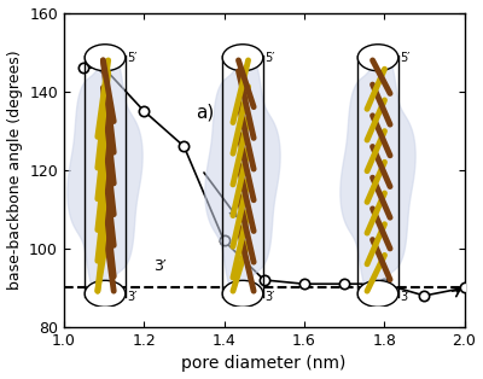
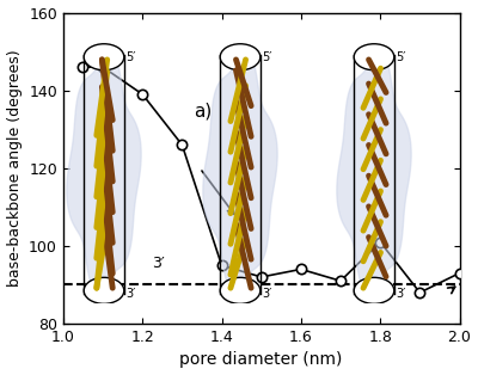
1.2: 135 -> 139
1.4: 102 -> 95
1.6: 91 -> 94
1.8: 91 -> 101
2.0: 90 -> 93
